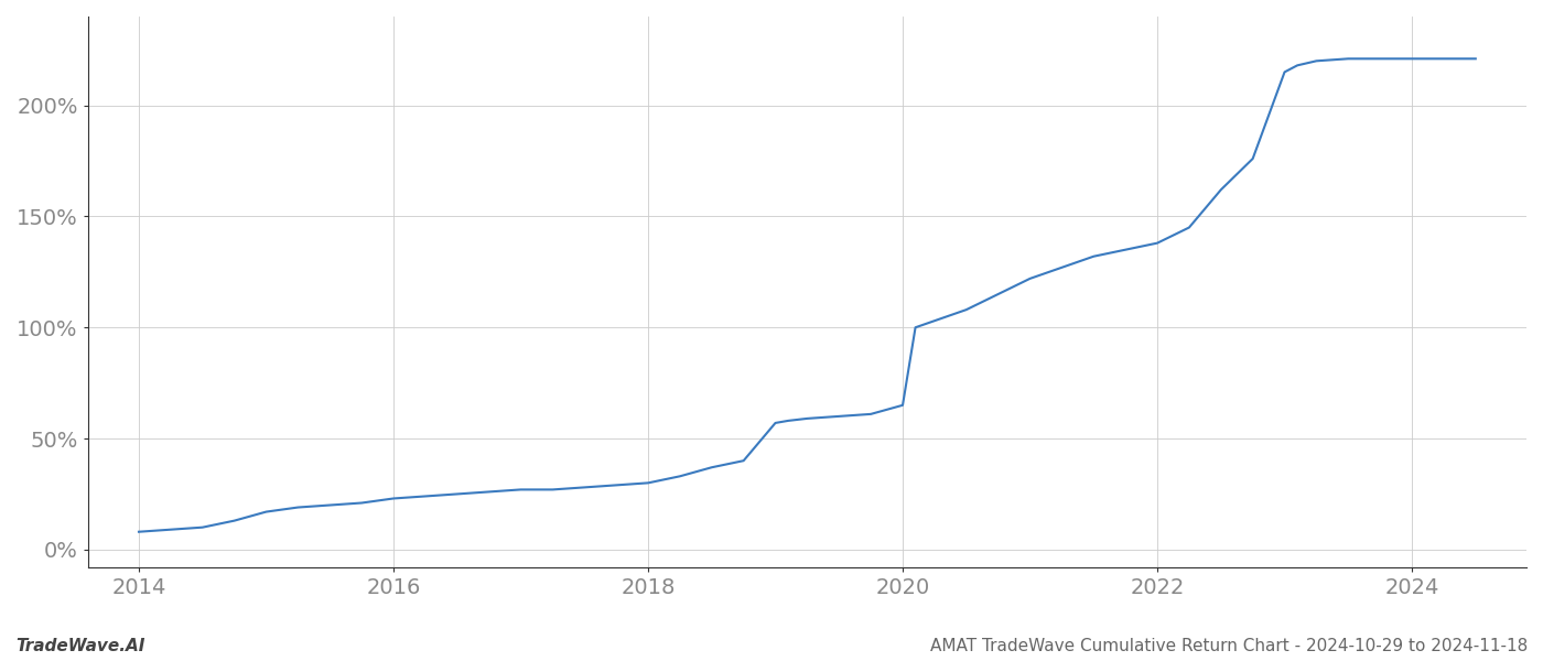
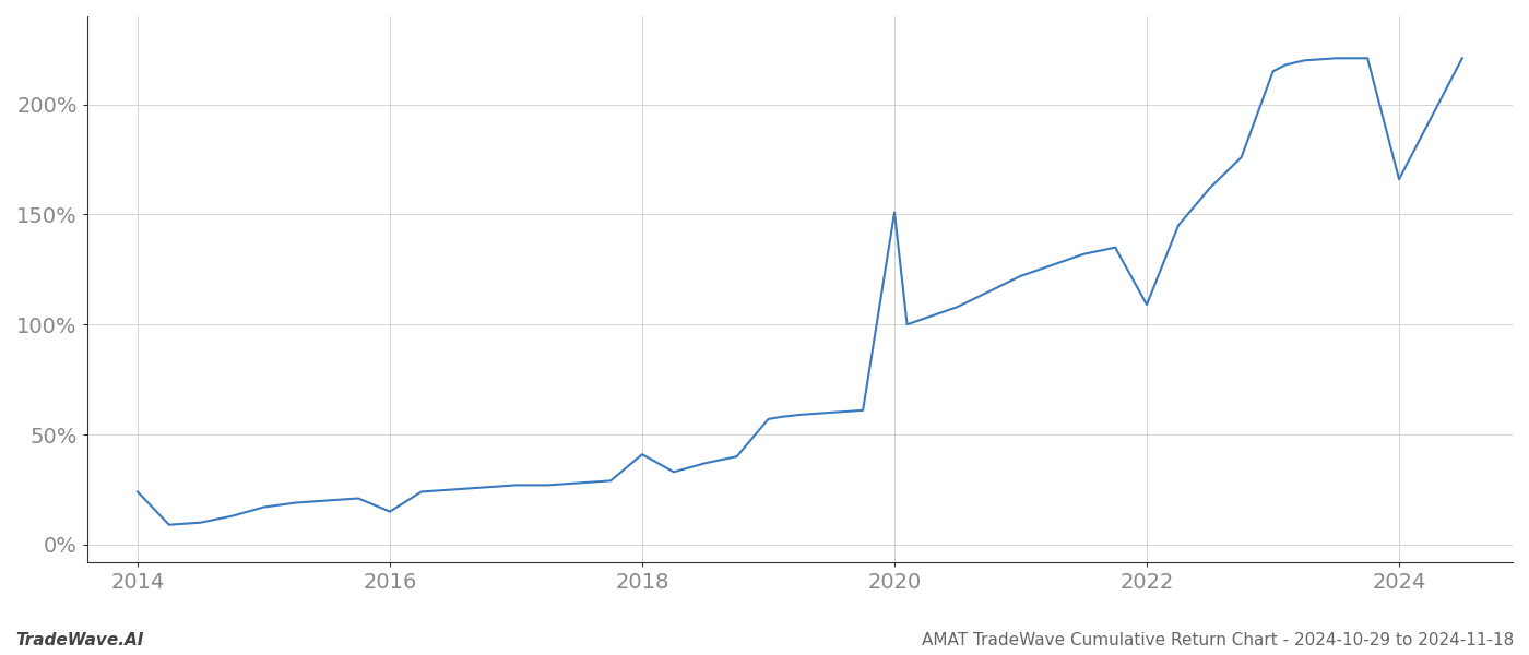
2014: 8% -> 24%
2016: 23% -> 15%
2018: 30% -> 41%
2020: 65% -> 151%
2022: 138% -> 109%
2024: 221% -> 166%
